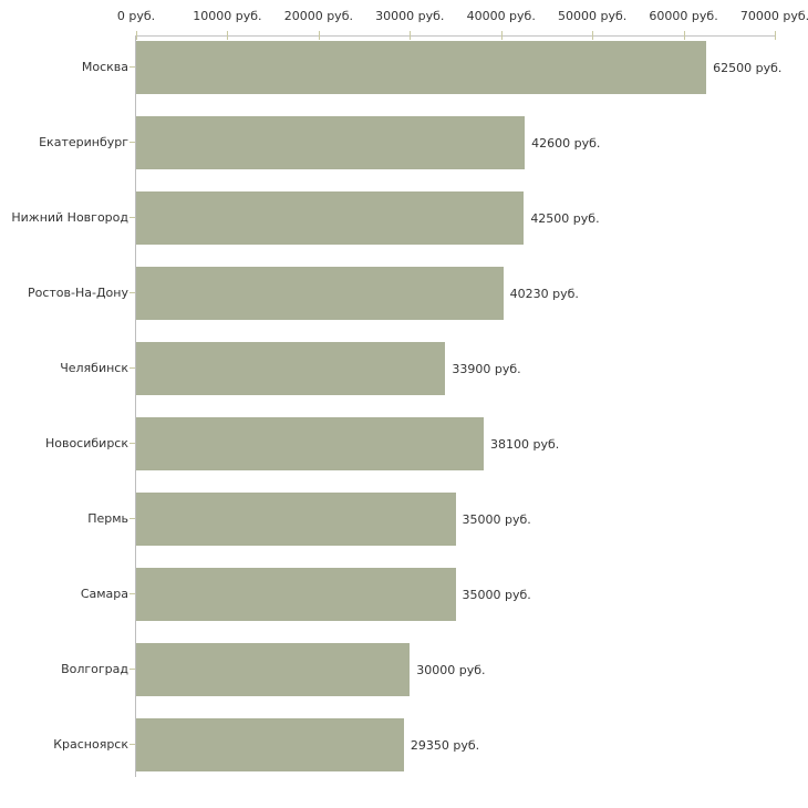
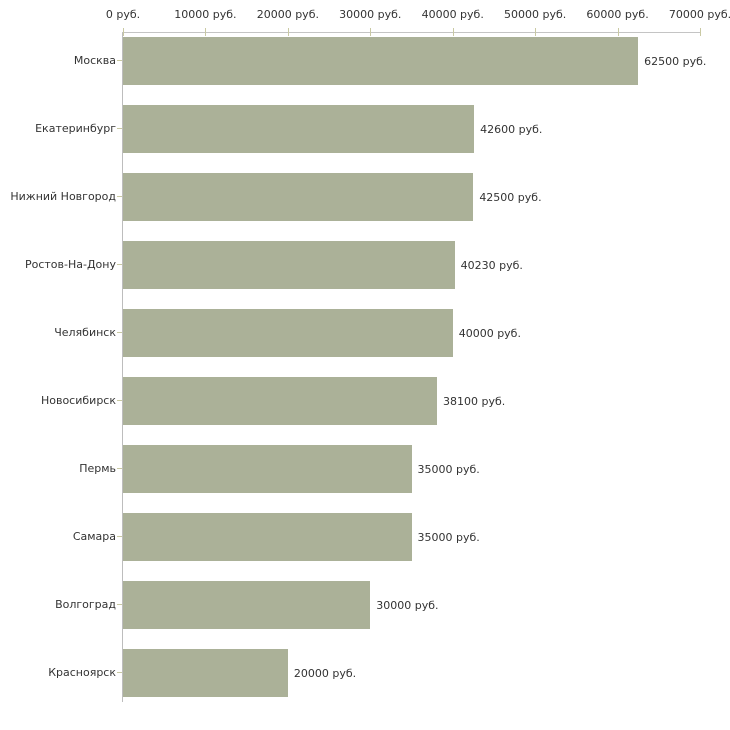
Челябинск: 33900 -> 40000
Красноярск: 29350 -> 20000
